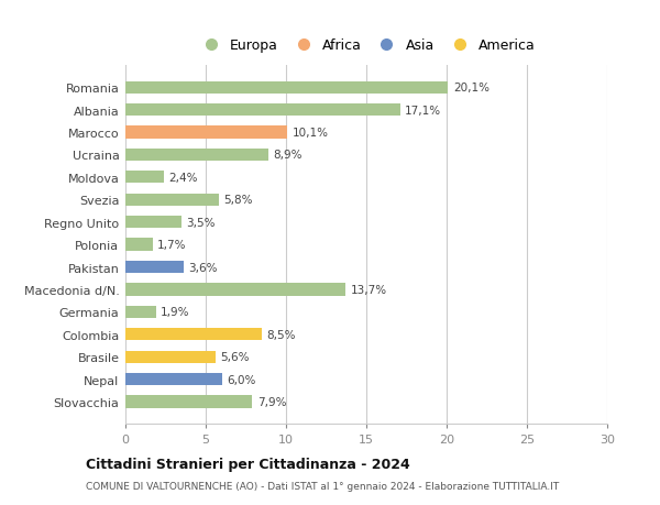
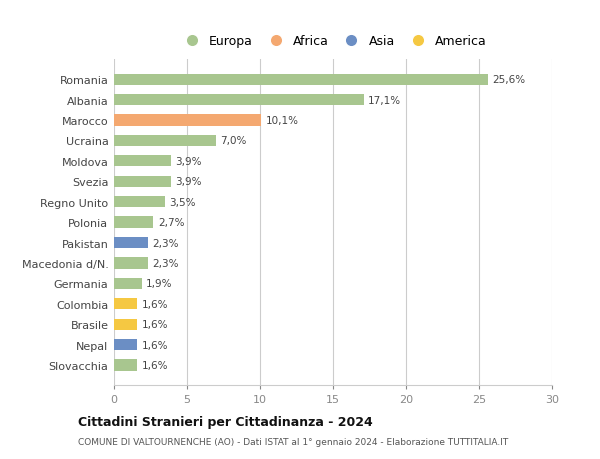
Romania: 20,1% -> 25,6%
Ucraina: 8,9% -> 7,0%
Moldova: 2,4% -> 3,9%
Svezia: 5,8% -> 3,9%
Polonia: 1,7% -> 2,7%
Pakistan: 3,6% -> 2,3%
Macedonia d/N.: 13,7% -> 2,3%
Colombia: 8,5% -> 1,6%
Brasile: 5,6% -> 1,6%
Nepal: 6,0% -> 1,6%
Slovacchia: 7,9% -> 1,6%
